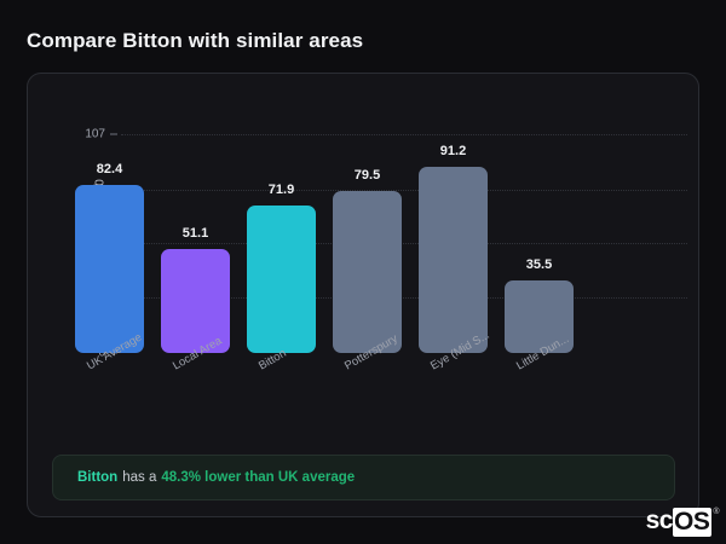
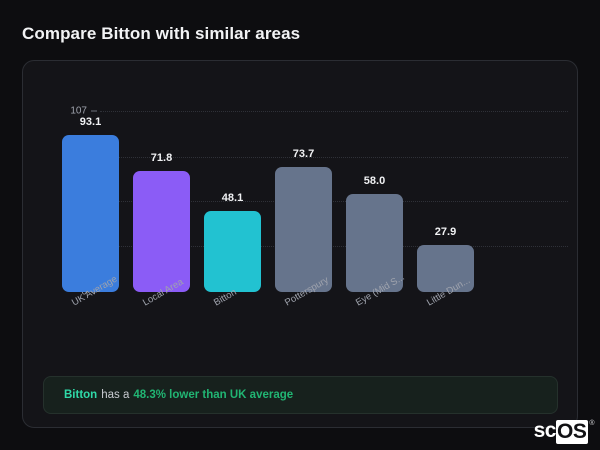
UK Average: 82.4 -> 93.1
Local Area: 51.1 -> 71.8
Bitton: 71.9 -> 48.1
Potterspury: 79.5 -> 73.7
Eye (Mid S...: 91.2 -> 58.0
Little Dun...: 35.5 -> 27.9
